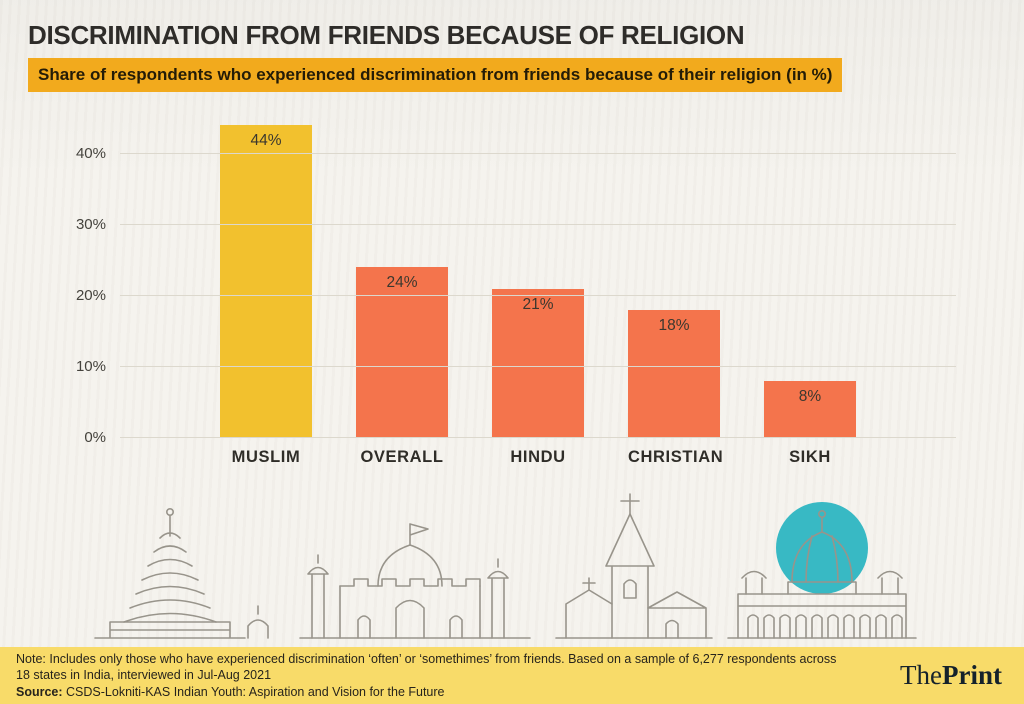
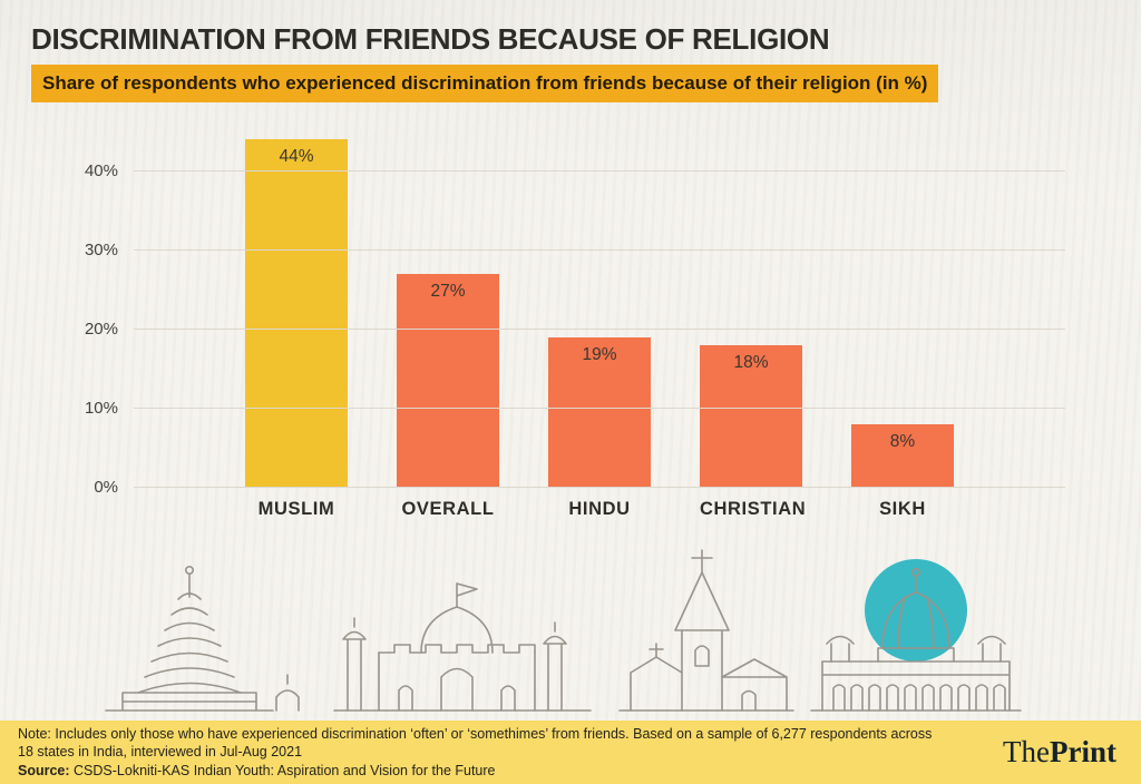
OVERALL: 24% -> 27%
HINDU: 21% -> 19%
